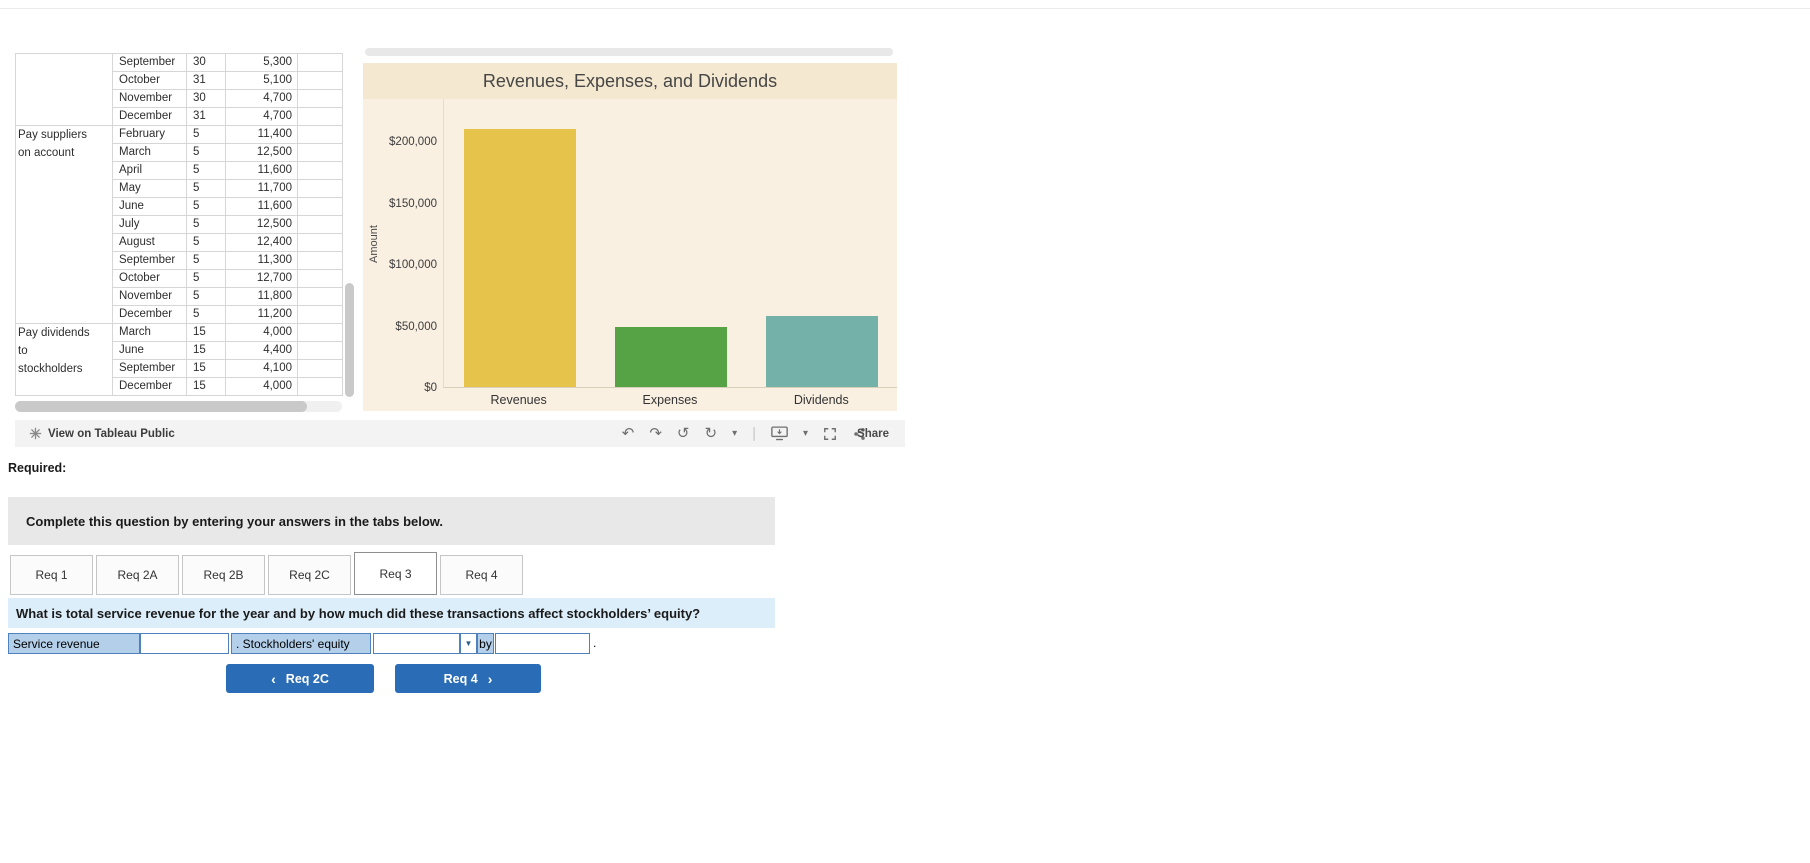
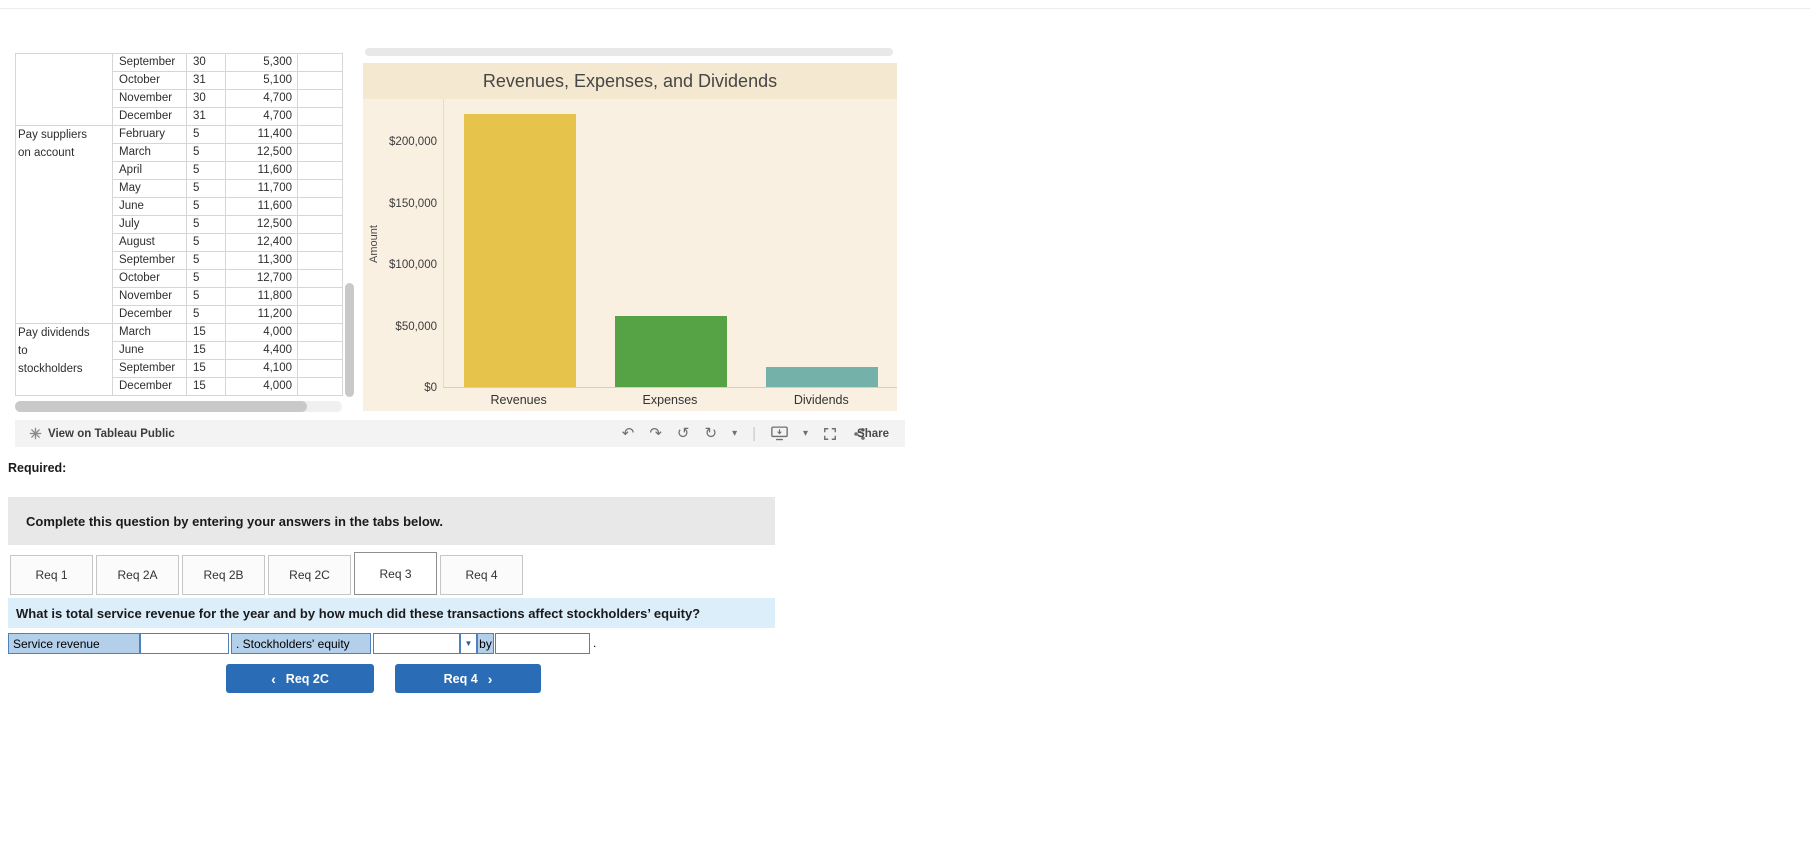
Revenues: $210000 -> $222000
Expenses: $49000 -> $58000
Dividends: $58000 -> $16000
